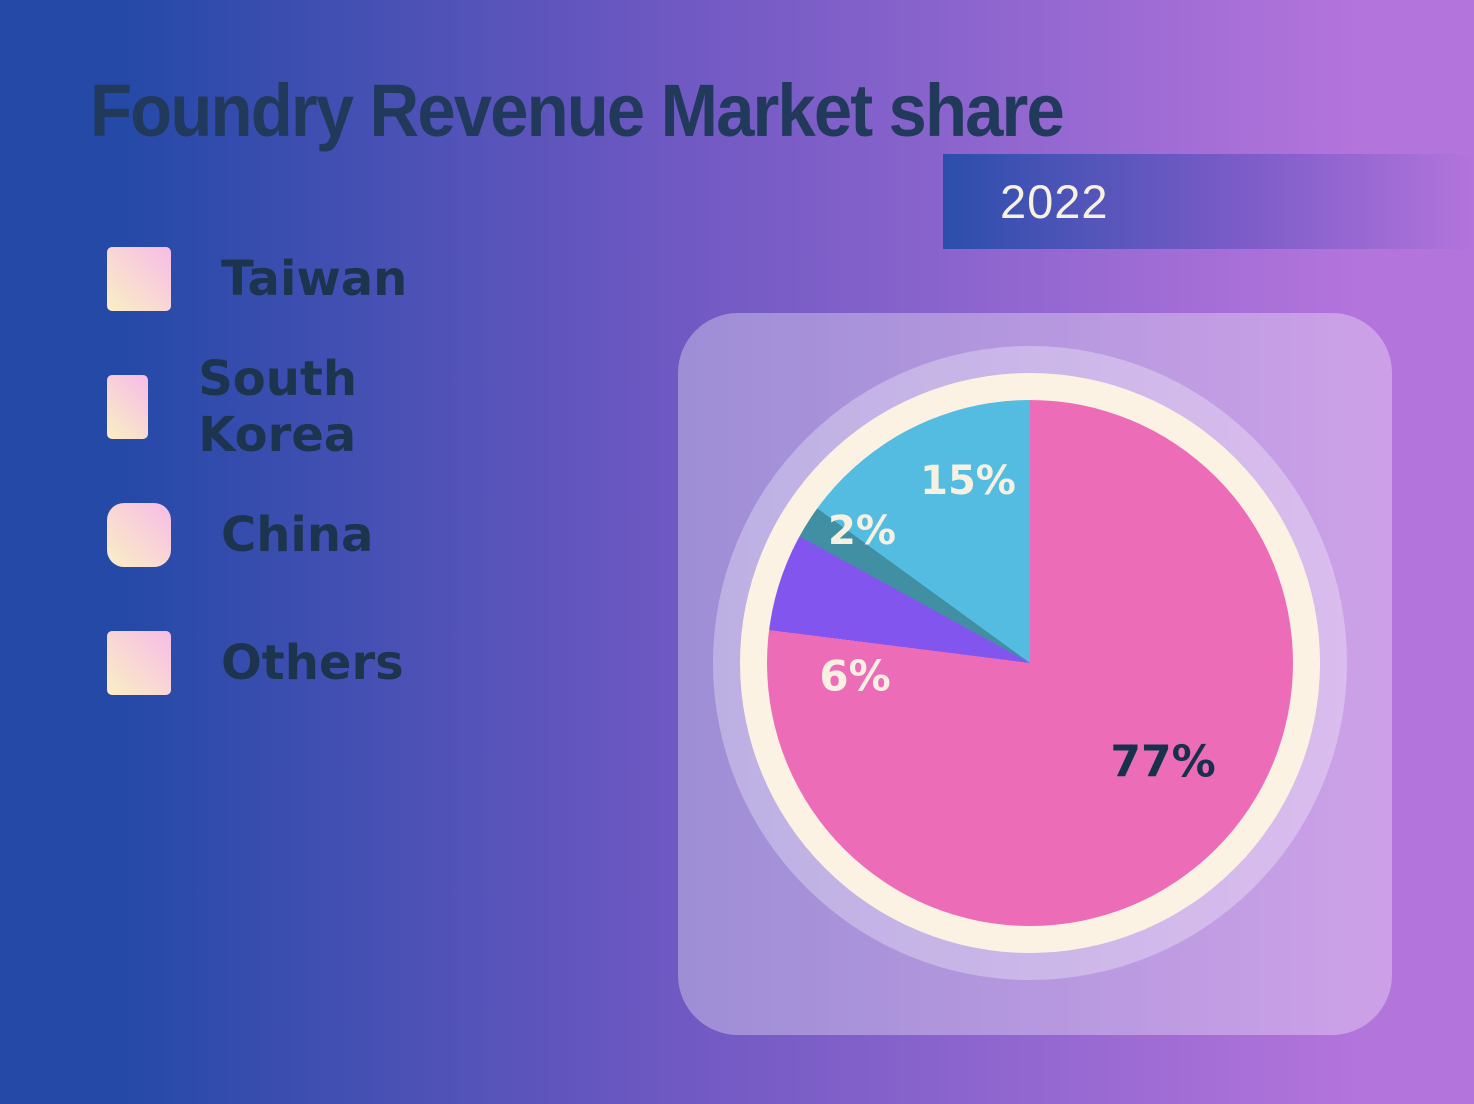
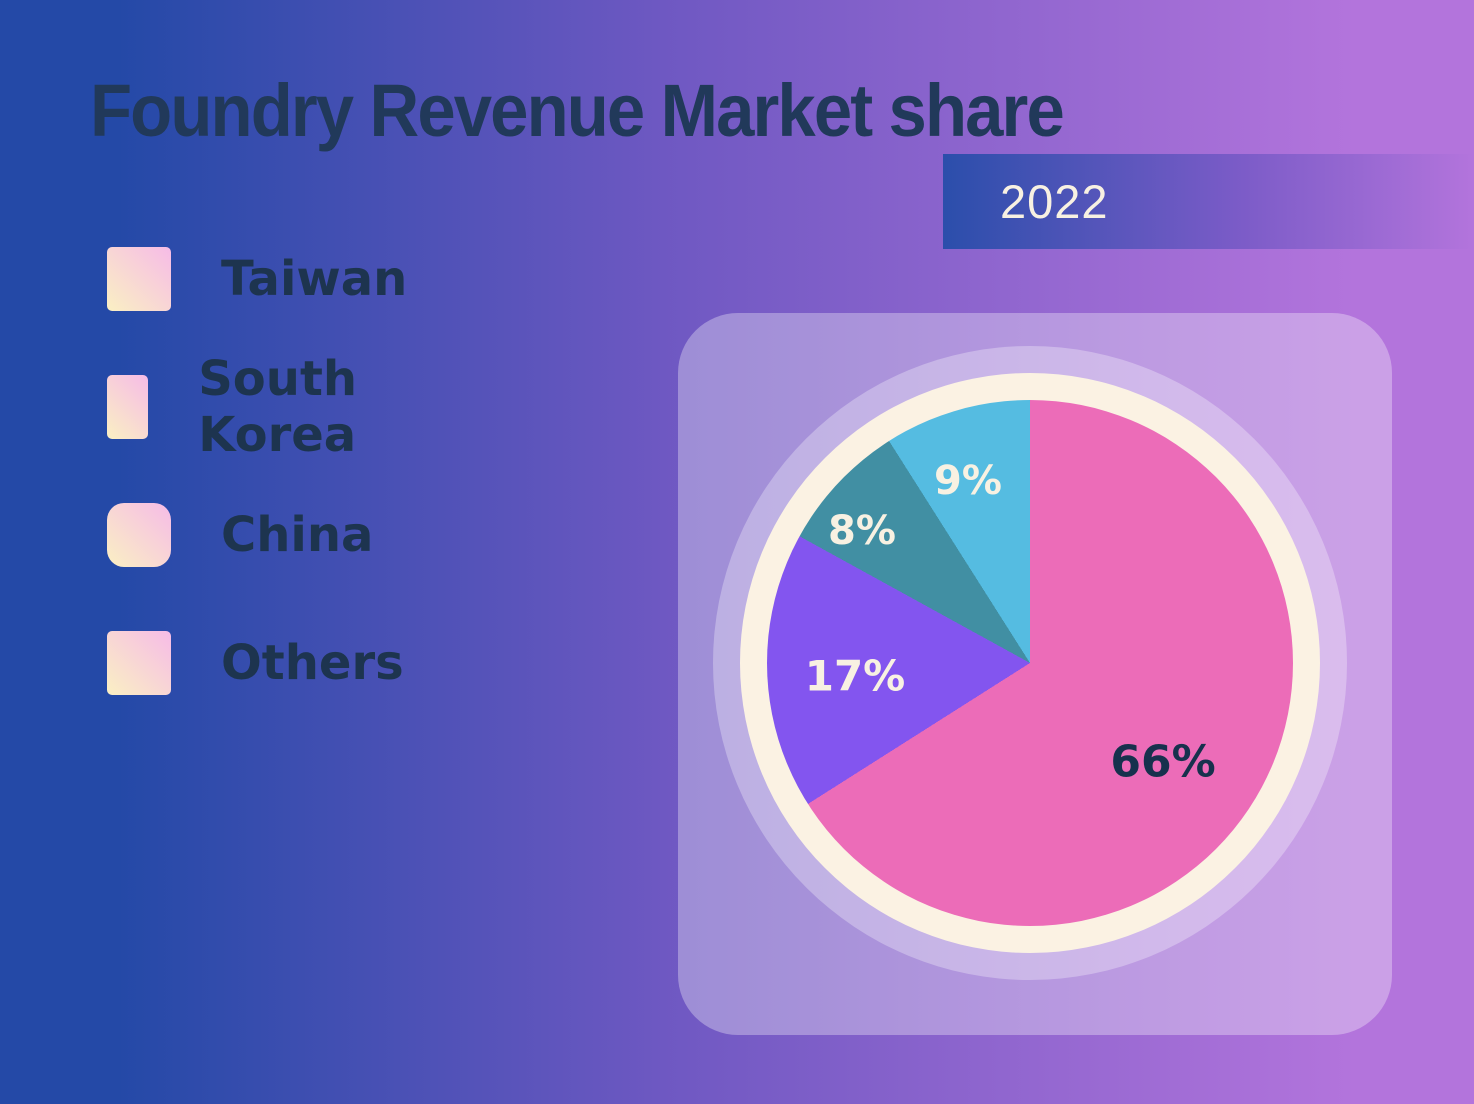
Taiwan: 77% -> 66%
South Korea: 6% -> 17%
China: 2% -> 8%
Others: 15% -> 9%
